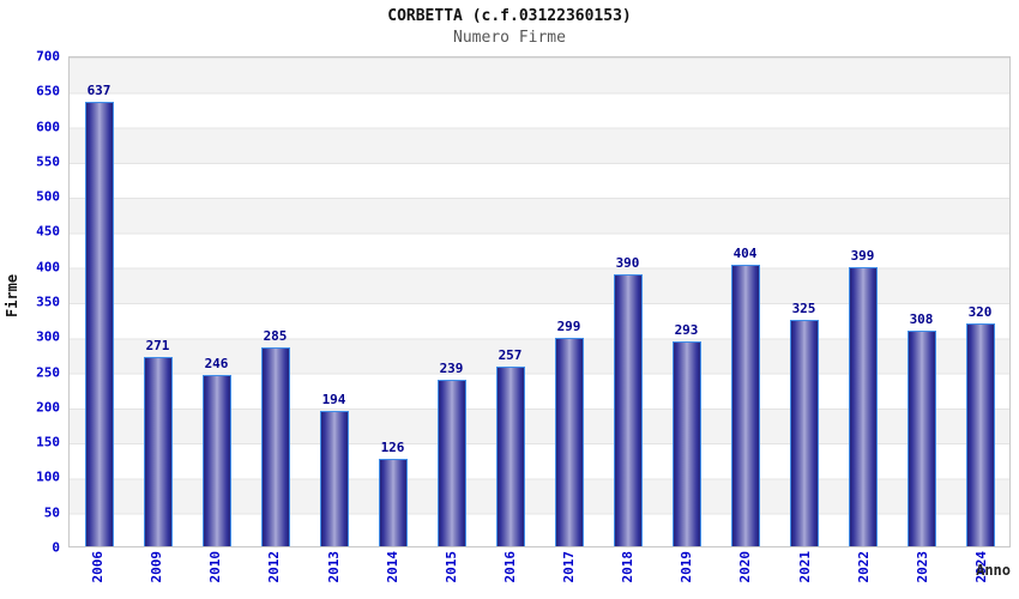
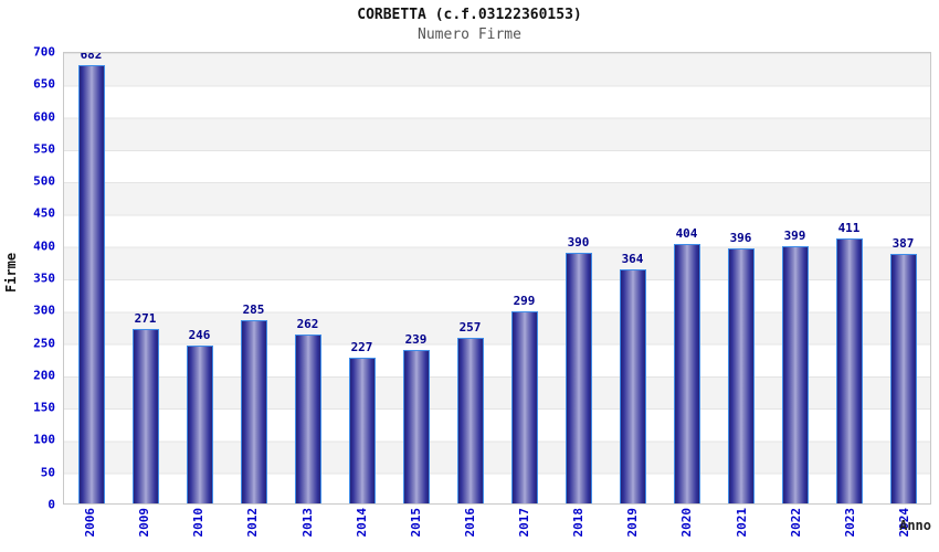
2006: 637 -> 682
2013: 194 -> 262
2014: 126 -> 227
2019: 293 -> 364
2021: 325 -> 396
2023: 308 -> 411
2024: 320 -> 387
